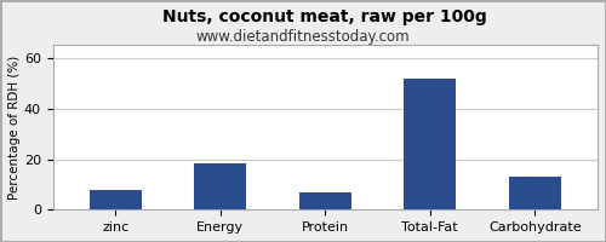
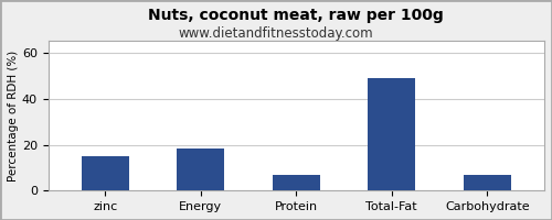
zinc: 8.0 -> 15.0
Total-Fat: 52.0 -> 49.0
Carbohydrate: 13.0 -> 7.0
